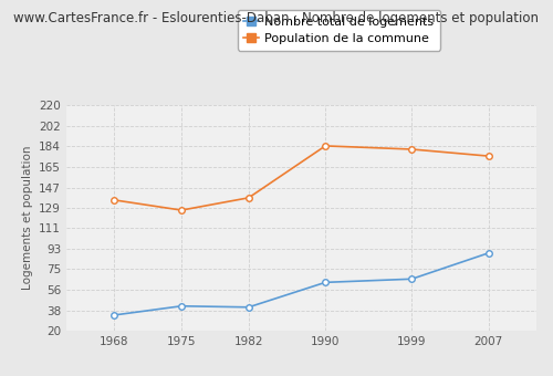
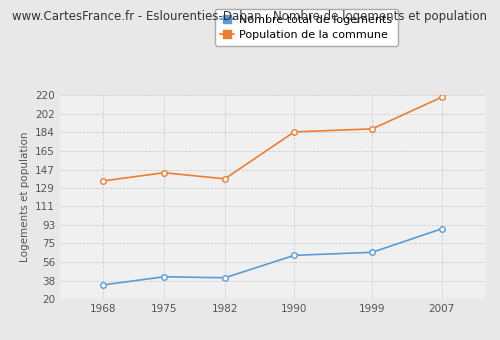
Population de la commune/1975: 127 -> 144
Population de la commune/1999: 181 -> 187
Population de la commune/2007: 175 -> 218
